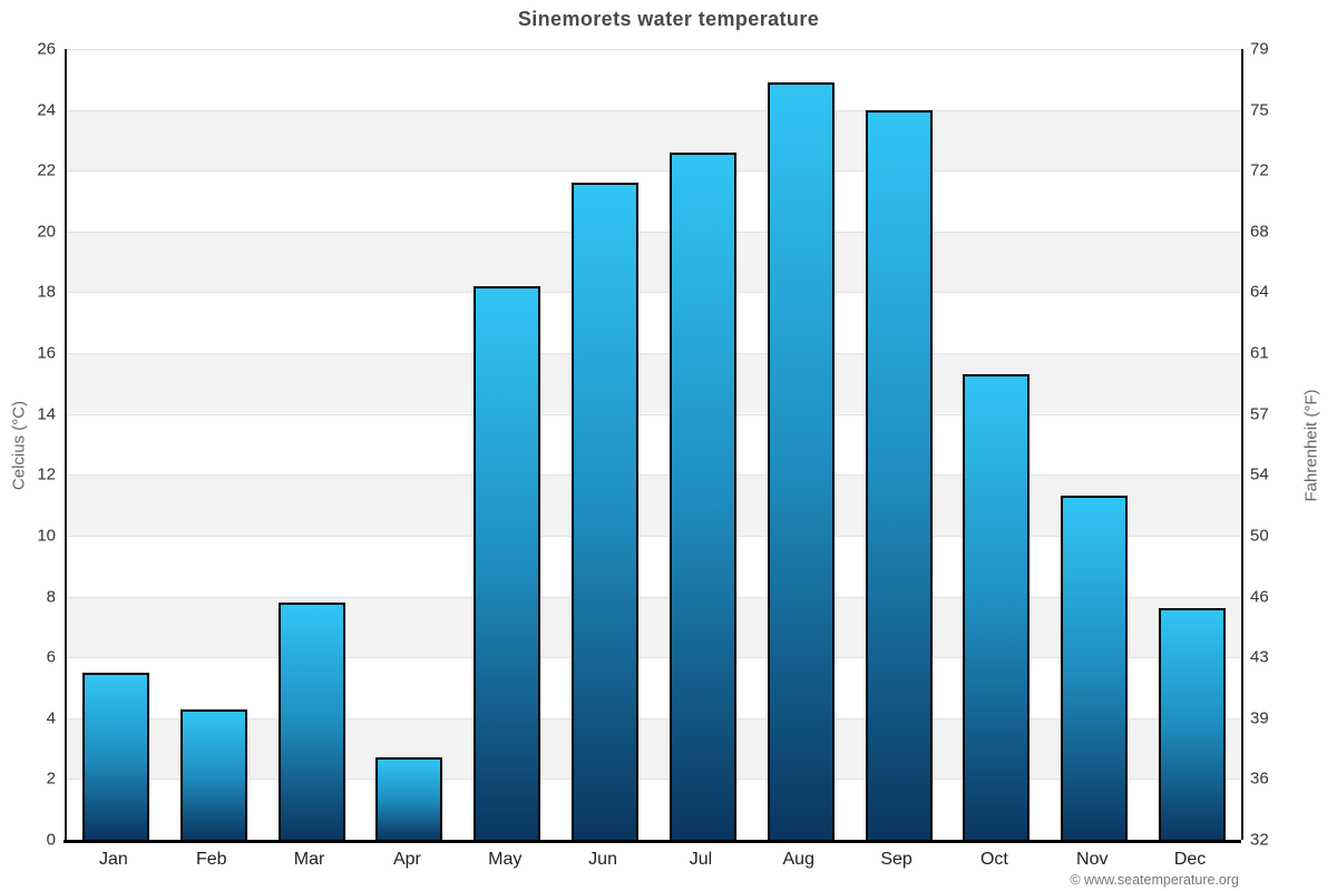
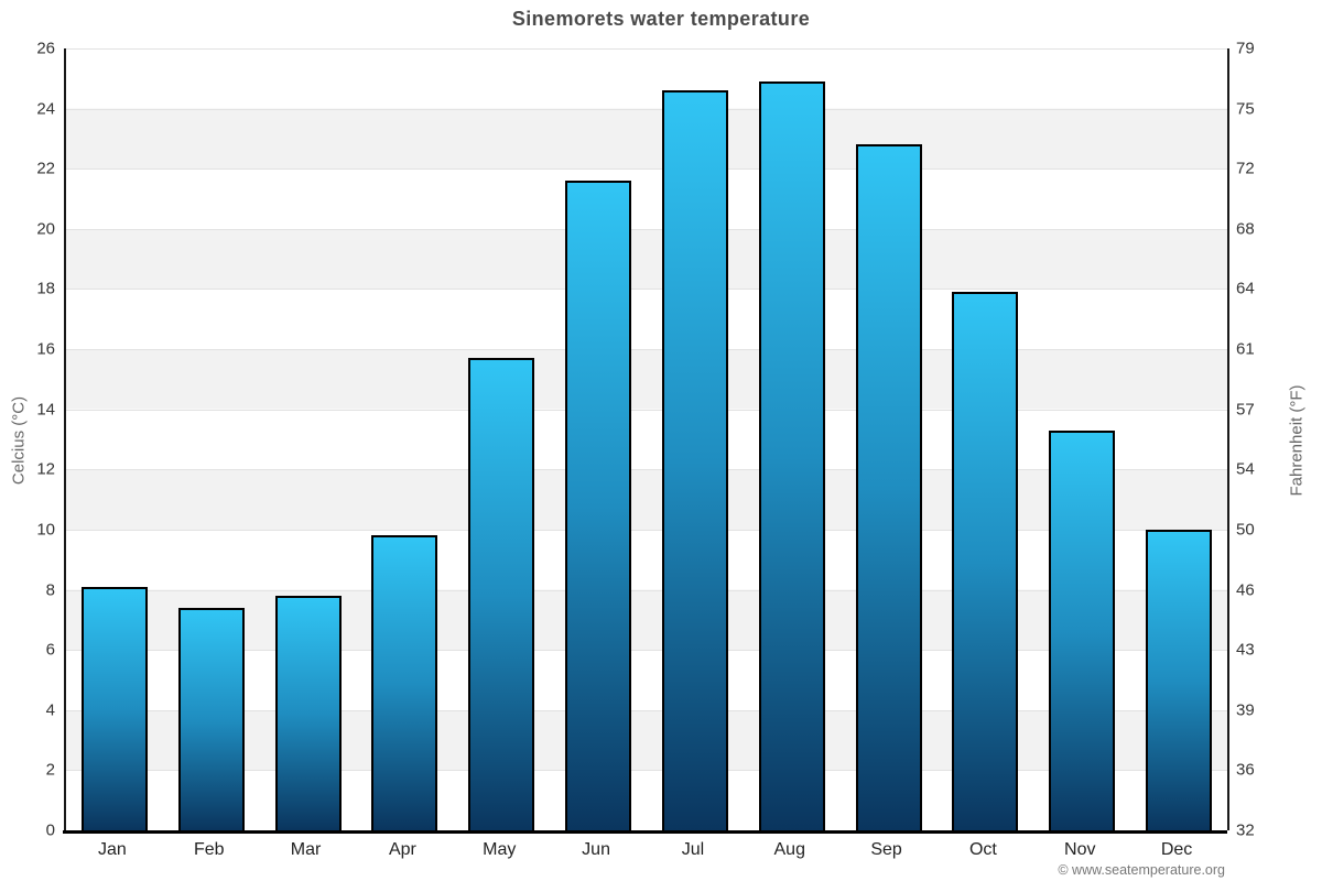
Jan: 5.5 -> 8.1
Feb: 4.3 -> 7.4
Apr: 2.7 -> 9.8
May: 18.2 -> 15.7
Jul: 22.6 -> 24.6
Sep: 24.0 -> 22.8
Oct: 15.3 -> 17.9
Nov: 11.3 -> 13.3
Dec: 7.6 -> 10.0
